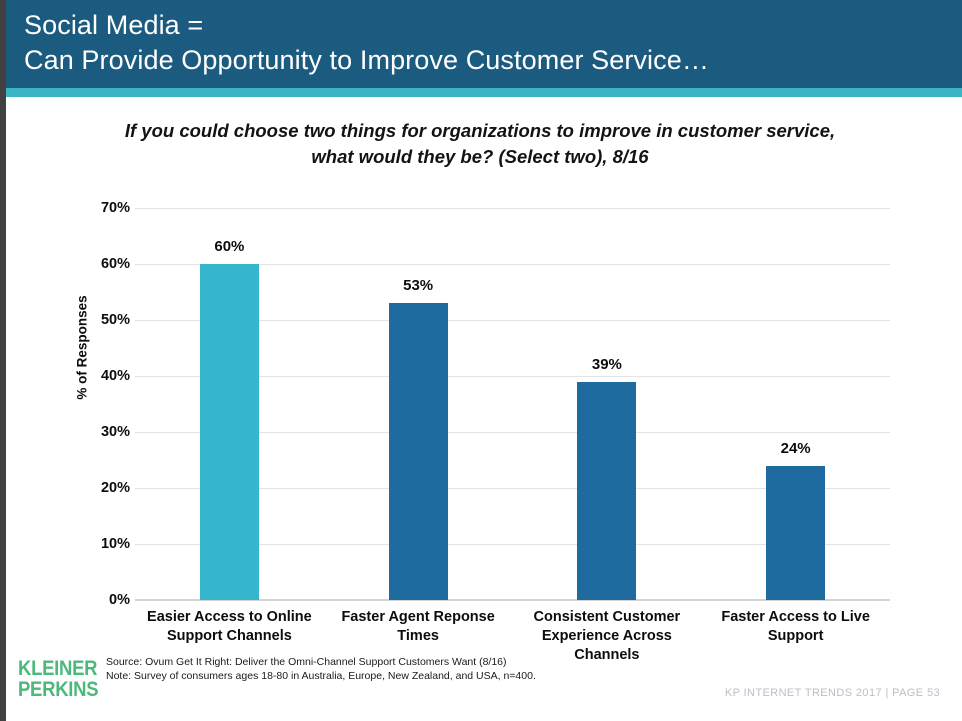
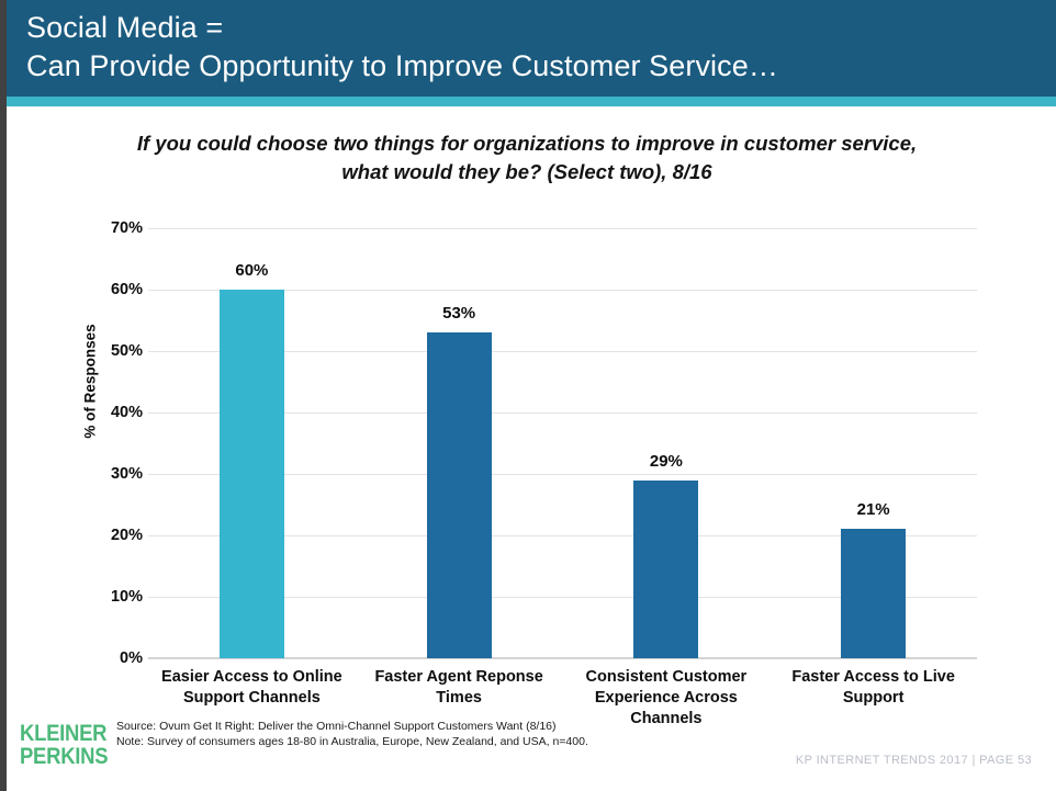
Consistent Customer Experience Across Channels: 39% -> 29%
Faster Access to Live Support: 24% -> 21%
